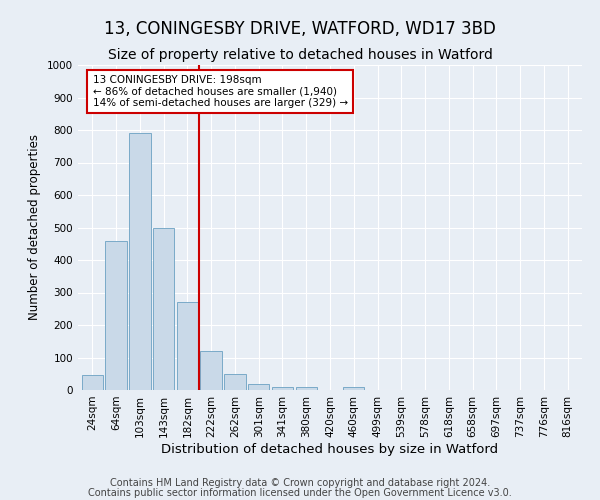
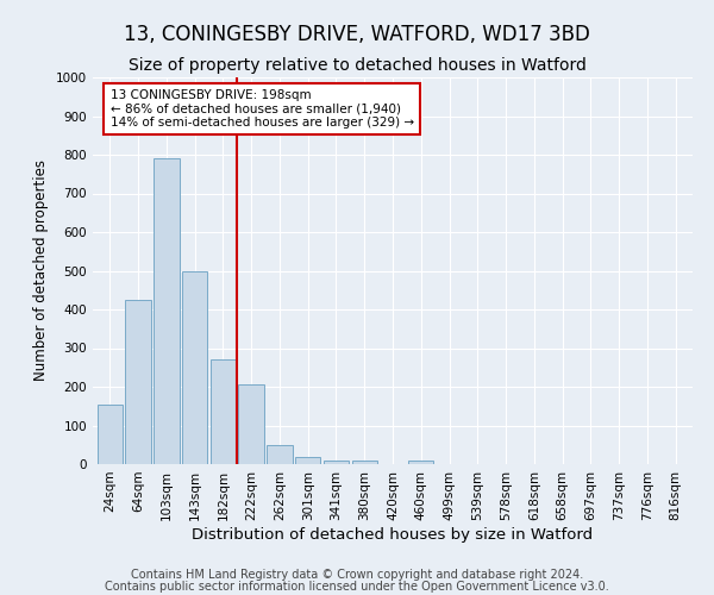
24sqm: 47 -> 155
64sqm: 460 -> 425
222sqm: 120 -> 205
